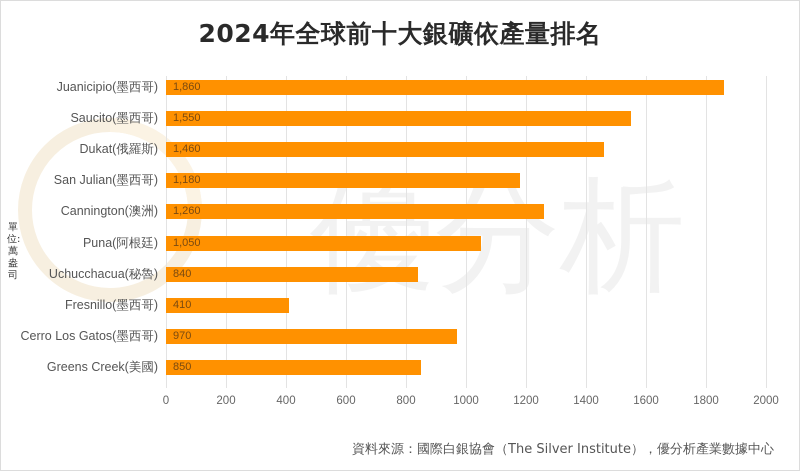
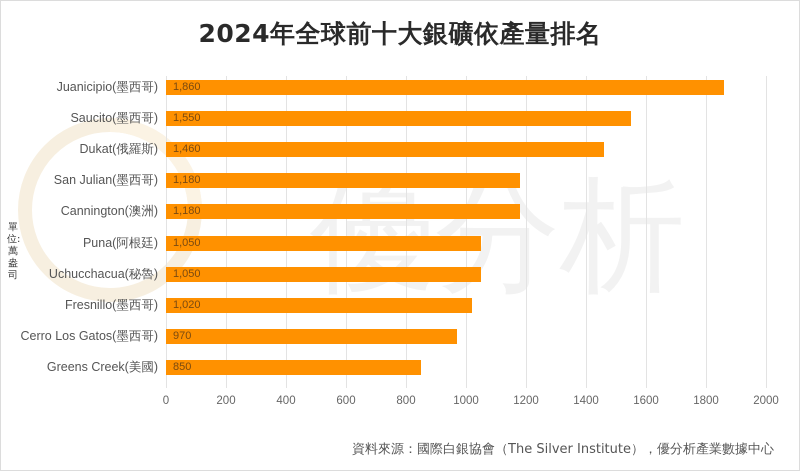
Cannington(澳洲): 1,260 -> 1,180
Uchucchacua(秘魯): 840 -> 1,050
Fresnillo(墨西哥): 410 -> 1,020
